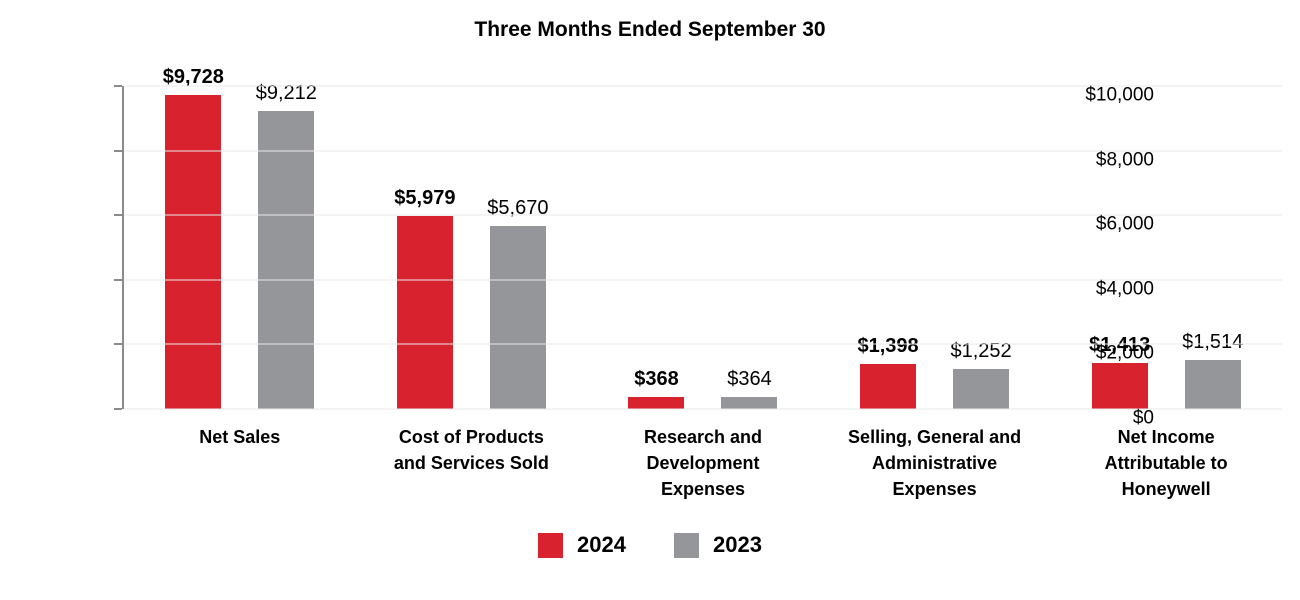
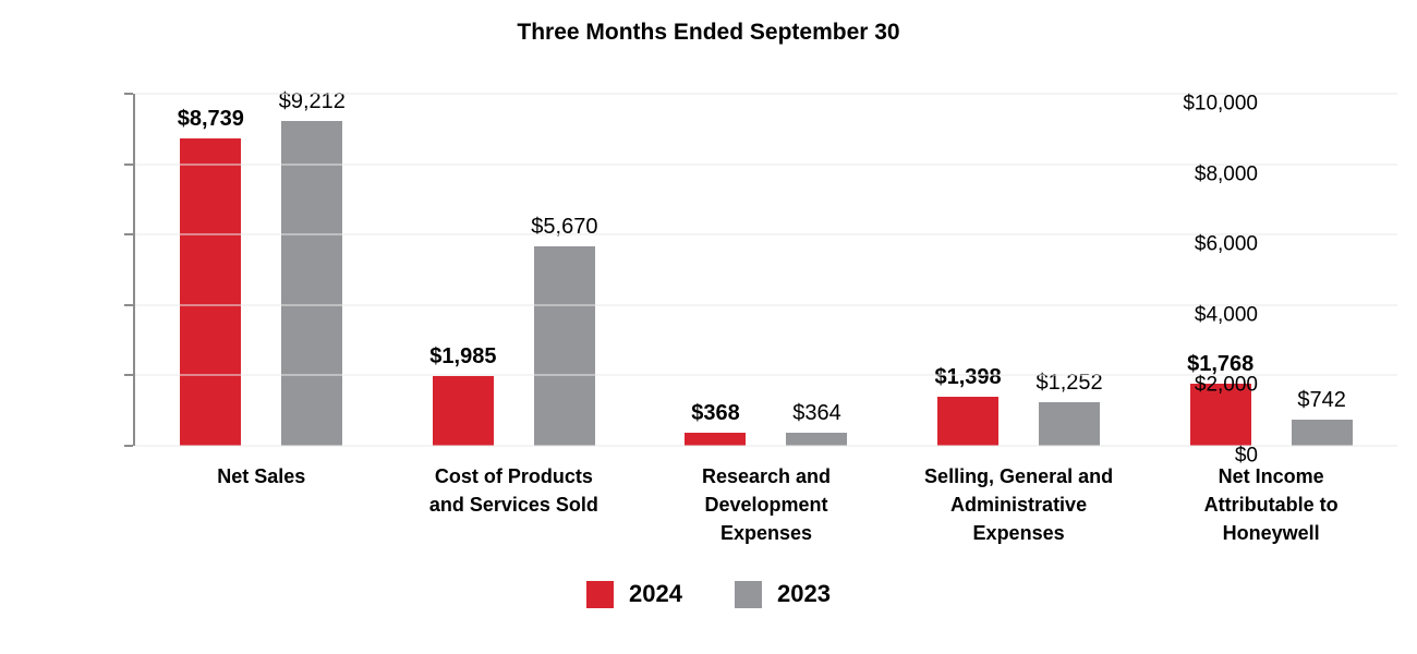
2024/Net Sales: $9,728 -> $8,739
2024/Cost of Products and Services Sold: $5,979 -> $1,985
2024/Net Income Attributable to Honeywell: $1,413 -> $1,768
2023/Net Income Attributable to Honeywell: $1,514 -> $742
